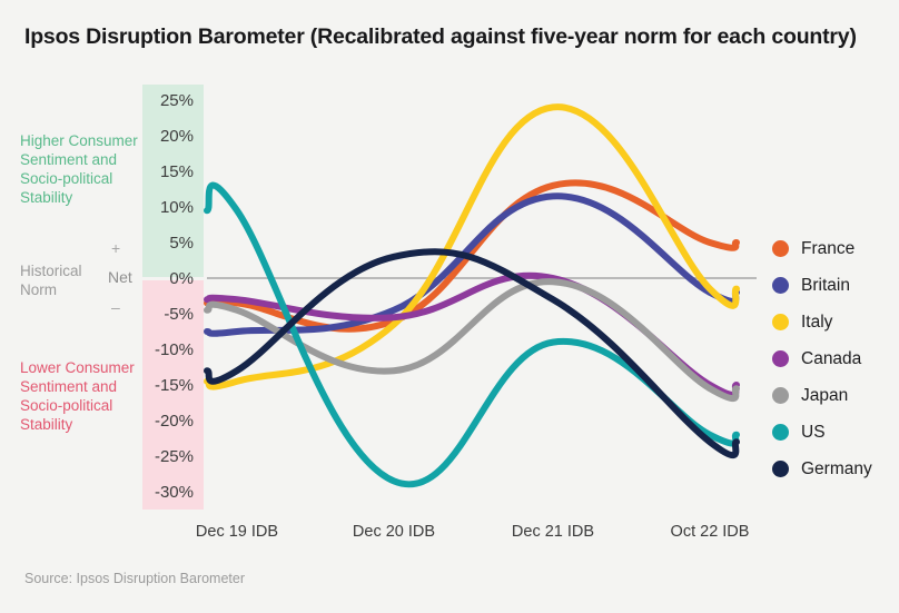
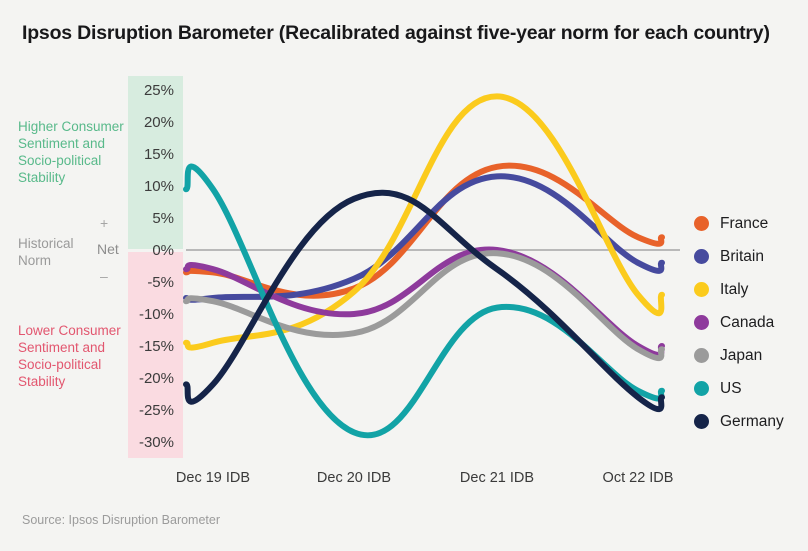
Japan/Dec 19 IDB: -4% -> -8%
Germany/Dec 19 IDB: -13% -> -21%
Canada/Dec 20 IDB: -6% -> -10%
Germany/Dec 20 IDB: 3% -> 8%
France/Oct 22 IDB: 5% -> 2%
Italy/Oct 22 IDB: -2% -> -7%
